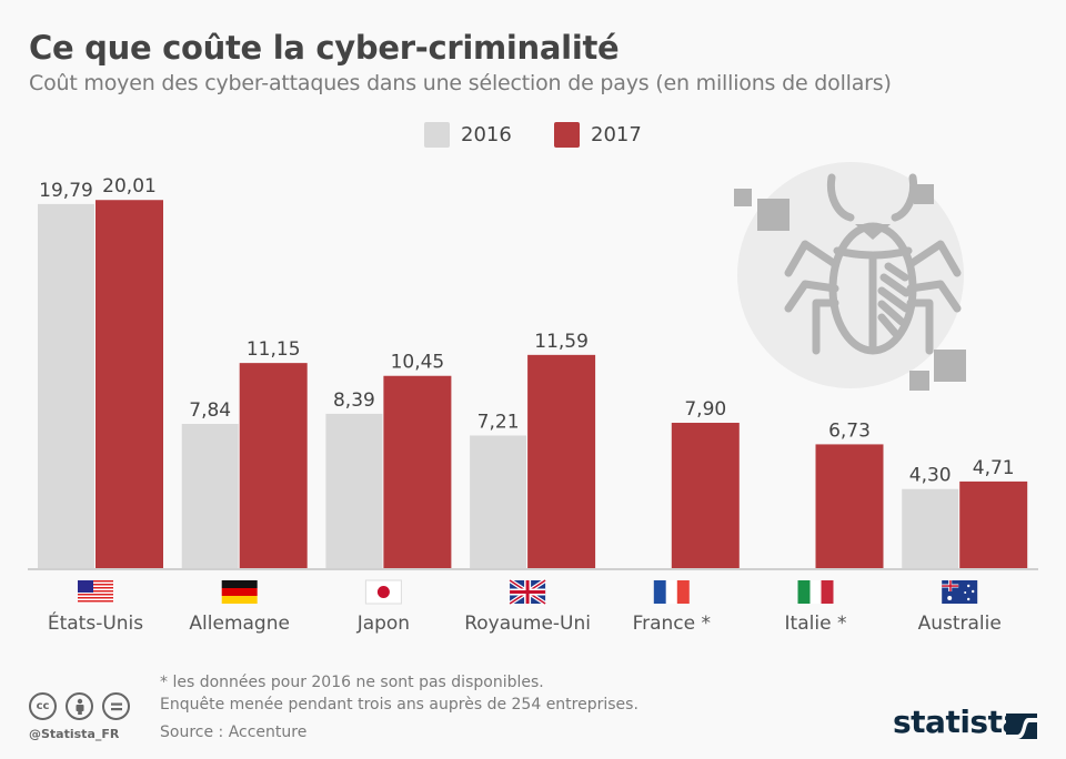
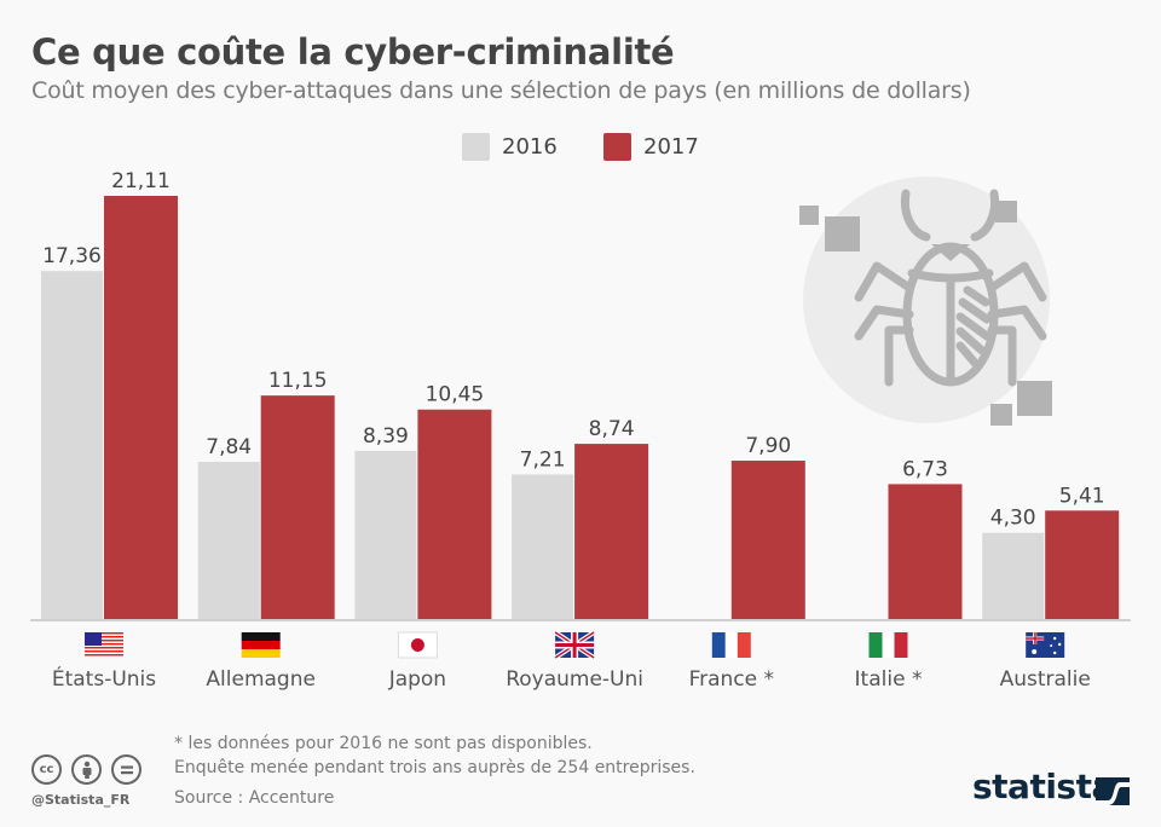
2016/États-Unis: 19,79 -> 17,36
2017/États-Unis: 20,01 -> 21,11
2017/Royaume-Uni: 11,59 -> 8,74
2017/Australie: 4,71 -> 5,41
